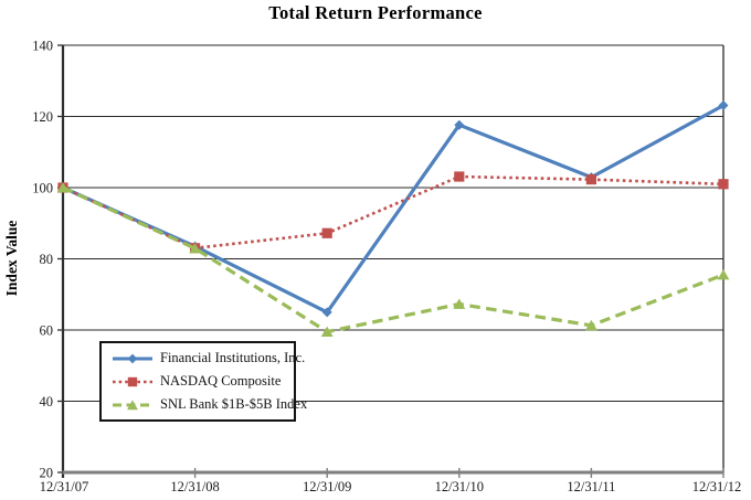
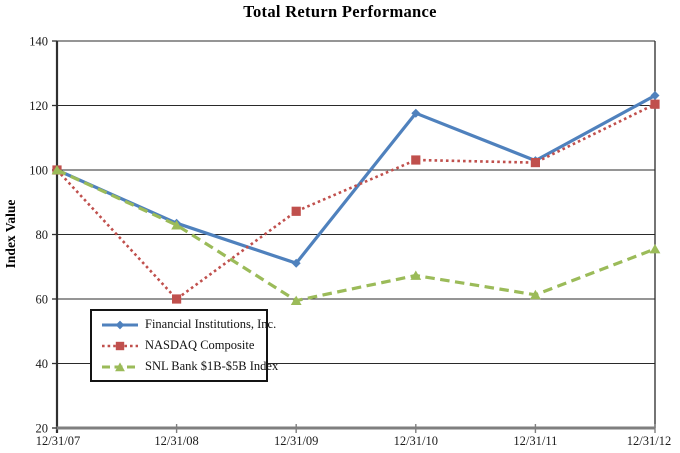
NASDAQ Composite/12/31/08: 83 -> 60
Financial Institutions, Inc./12/31/09: 65 -> 71
NASDAQ Composite/12/31/12: 101 -> 120
